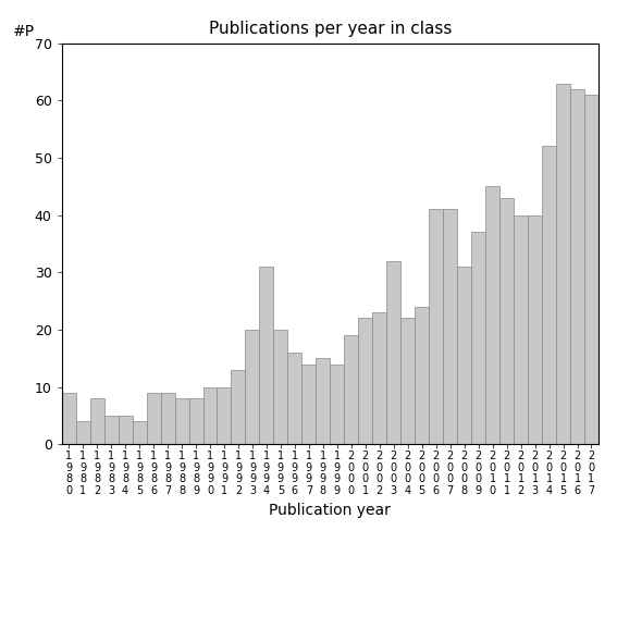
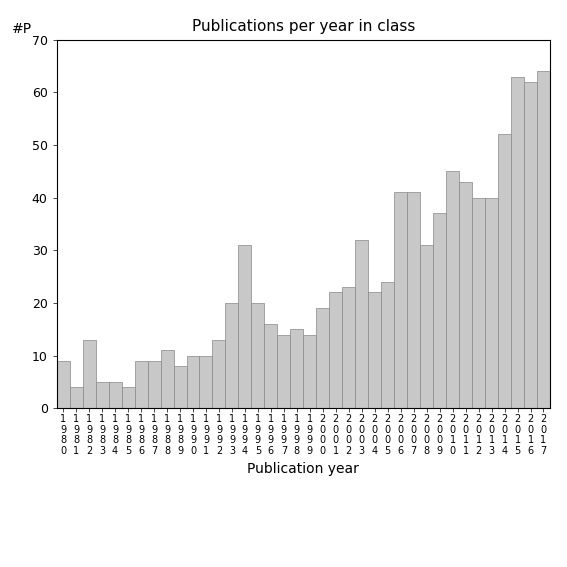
1 9 8 2: 8 -> 13
1 9 8 8: 8 -> 11
2 0 1 7: 61 -> 64
